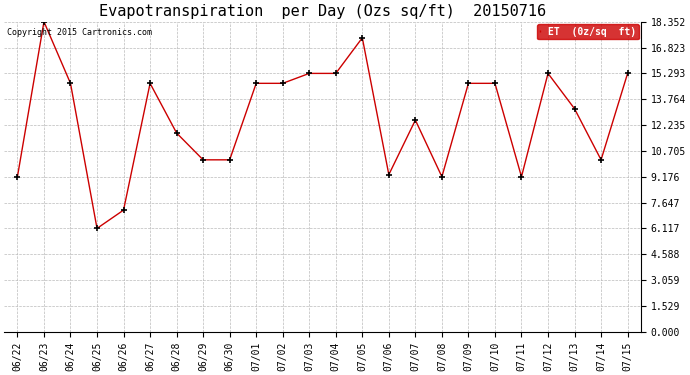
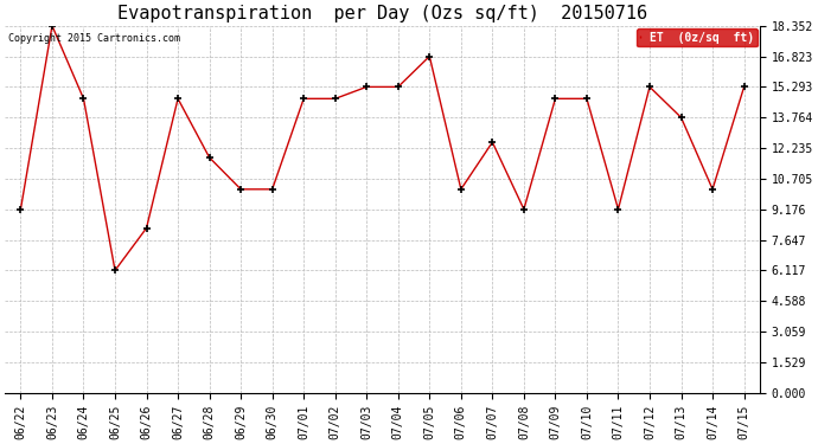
06/26: 7.2 -> 8.2
07/05: 17.4 -> 16.8
07/06: 9.3 -> 10.2
07/13: 13.2 -> 13.8
